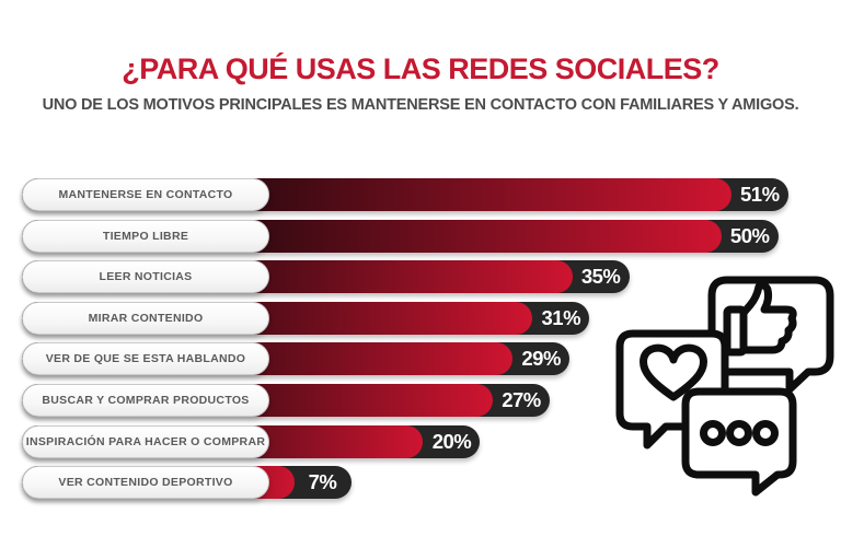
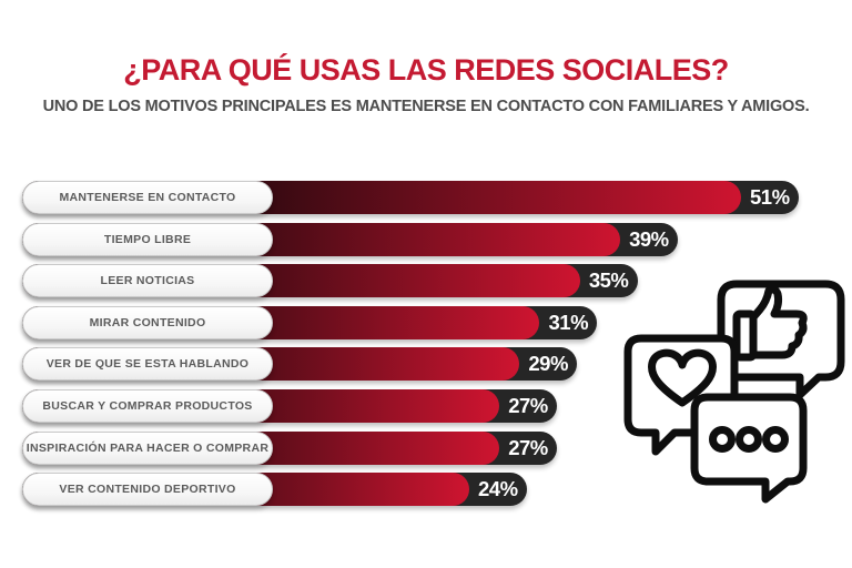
TIEMPO LIBRE: 50% -> 39%
INSPIRACIÓN PARA HACER O COMPRAR: 20% -> 27%
VER CONTENIDO DEPORTIVO: 7% -> 24%
